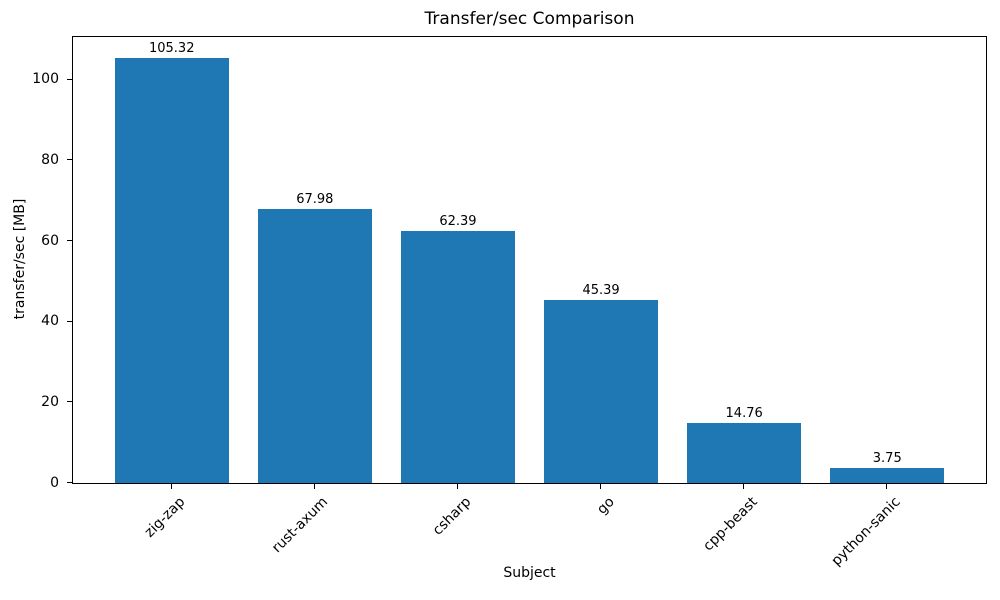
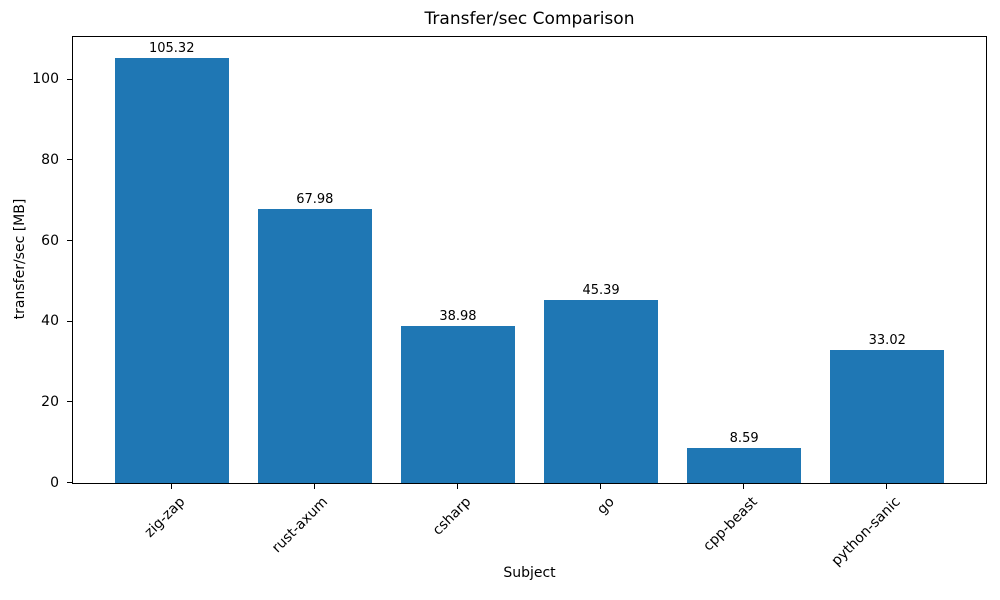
csharp: 62.39 -> 38.98
cpp-beast: 14.76 -> 8.59
python-sanic: 3.75 -> 33.02
